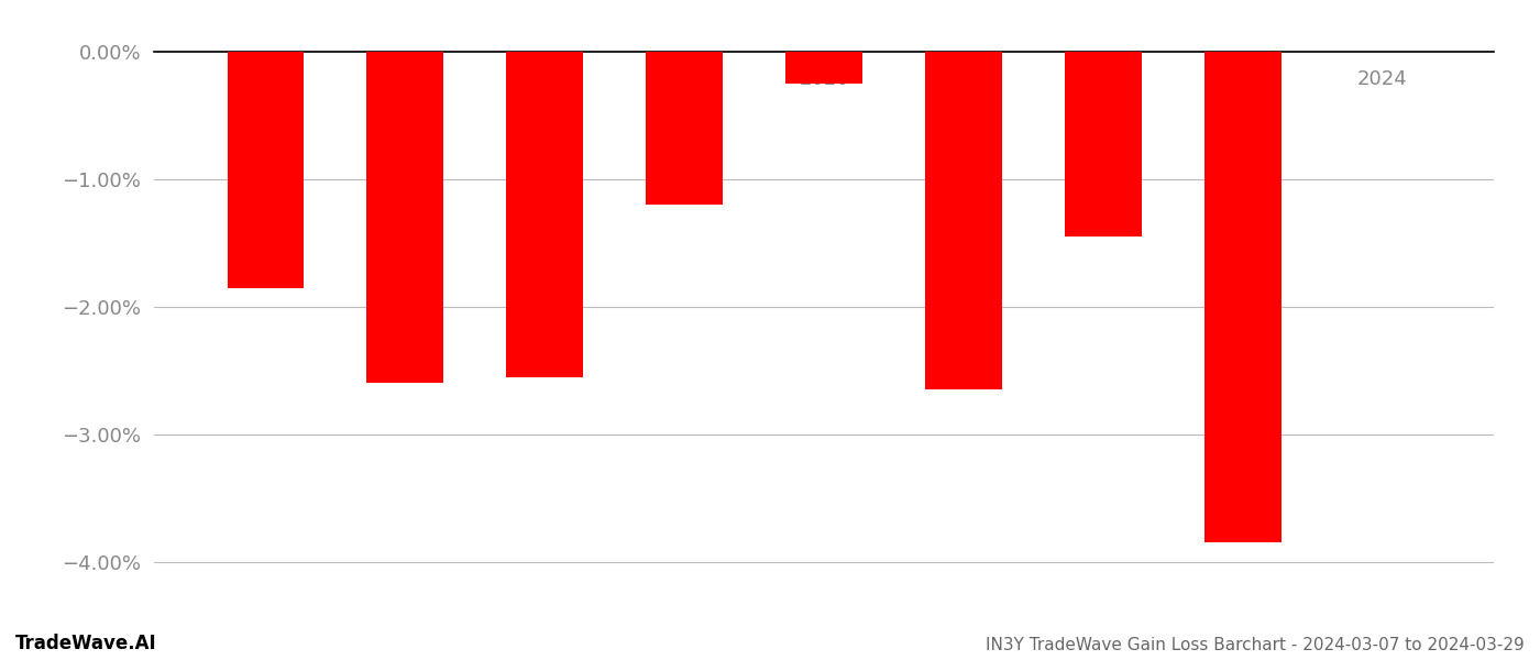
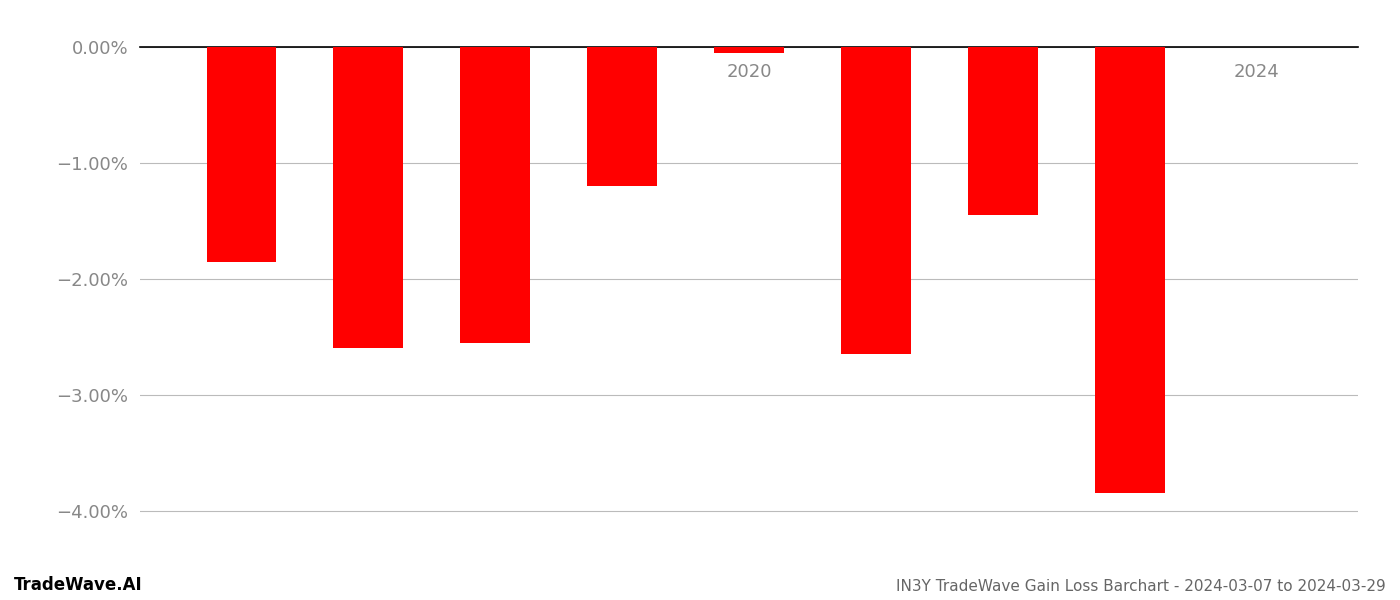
2020: -0.25% -> -0.05%
